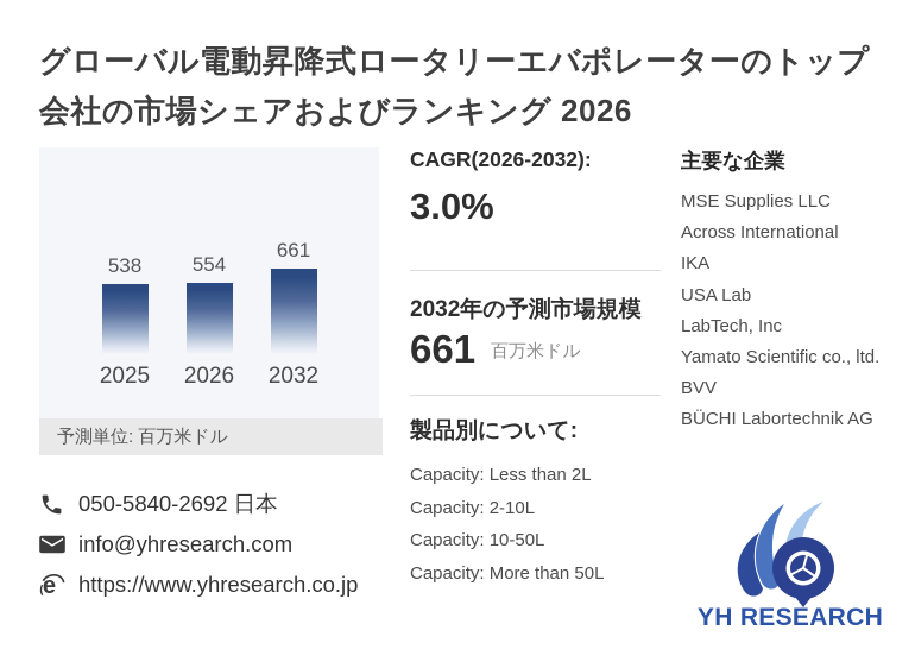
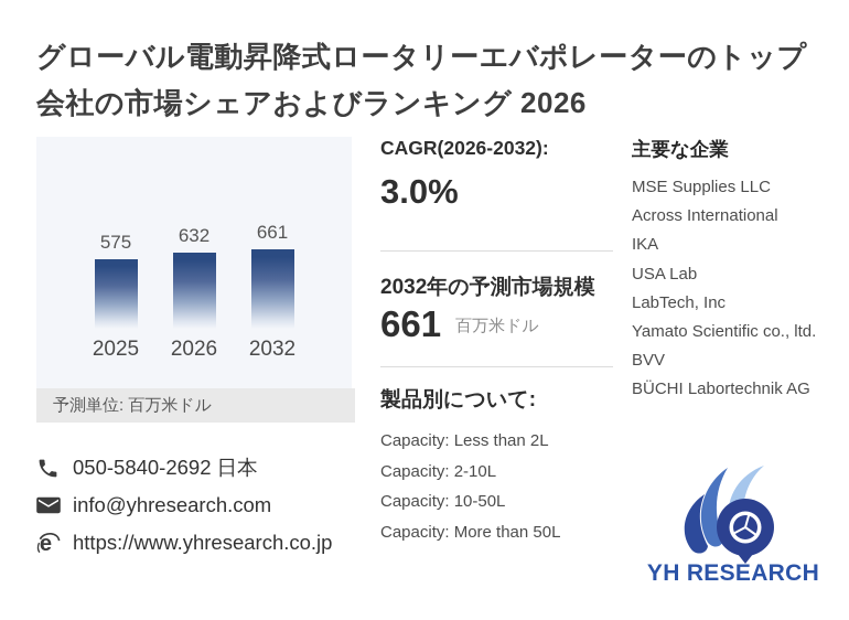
2025: 538 -> 575
2026: 554 -> 632
